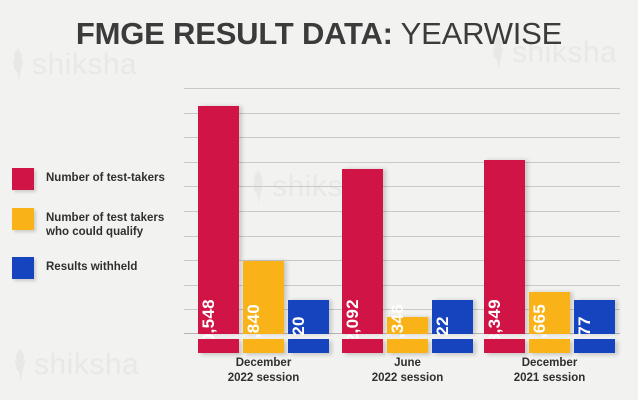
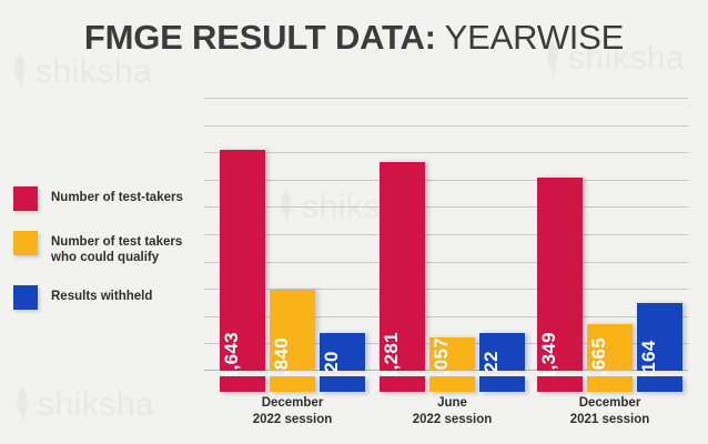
Number of test-takers/December 2022 session: 30,548 -> 26,643
Number of test-takers/June 2022 session: 22,092 -> 25,281
Number of test takers who could qualify/June 2022 session: 2,346 -> 4,057
Results withheld/December 2021 session: 77 -> 8164
